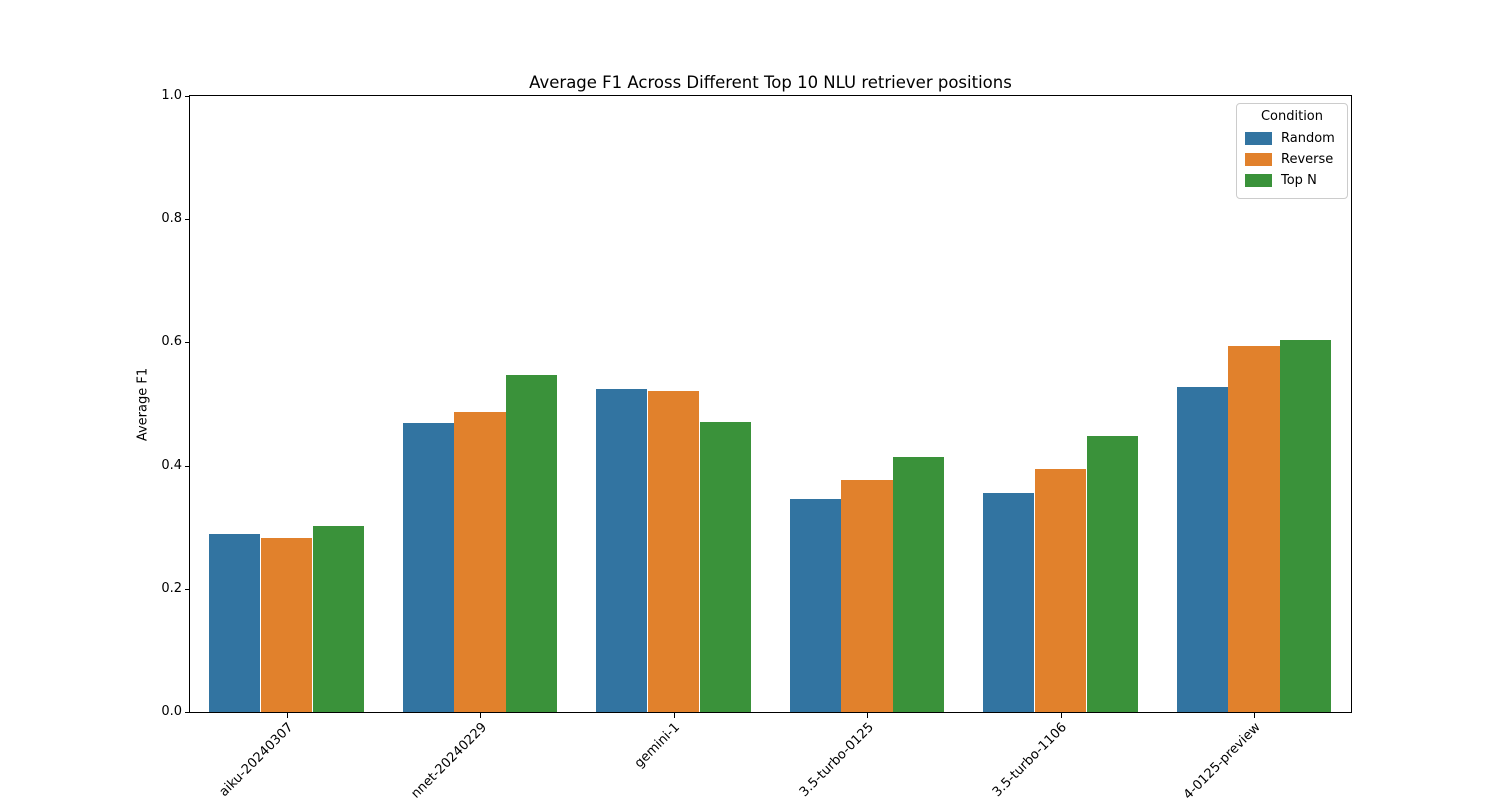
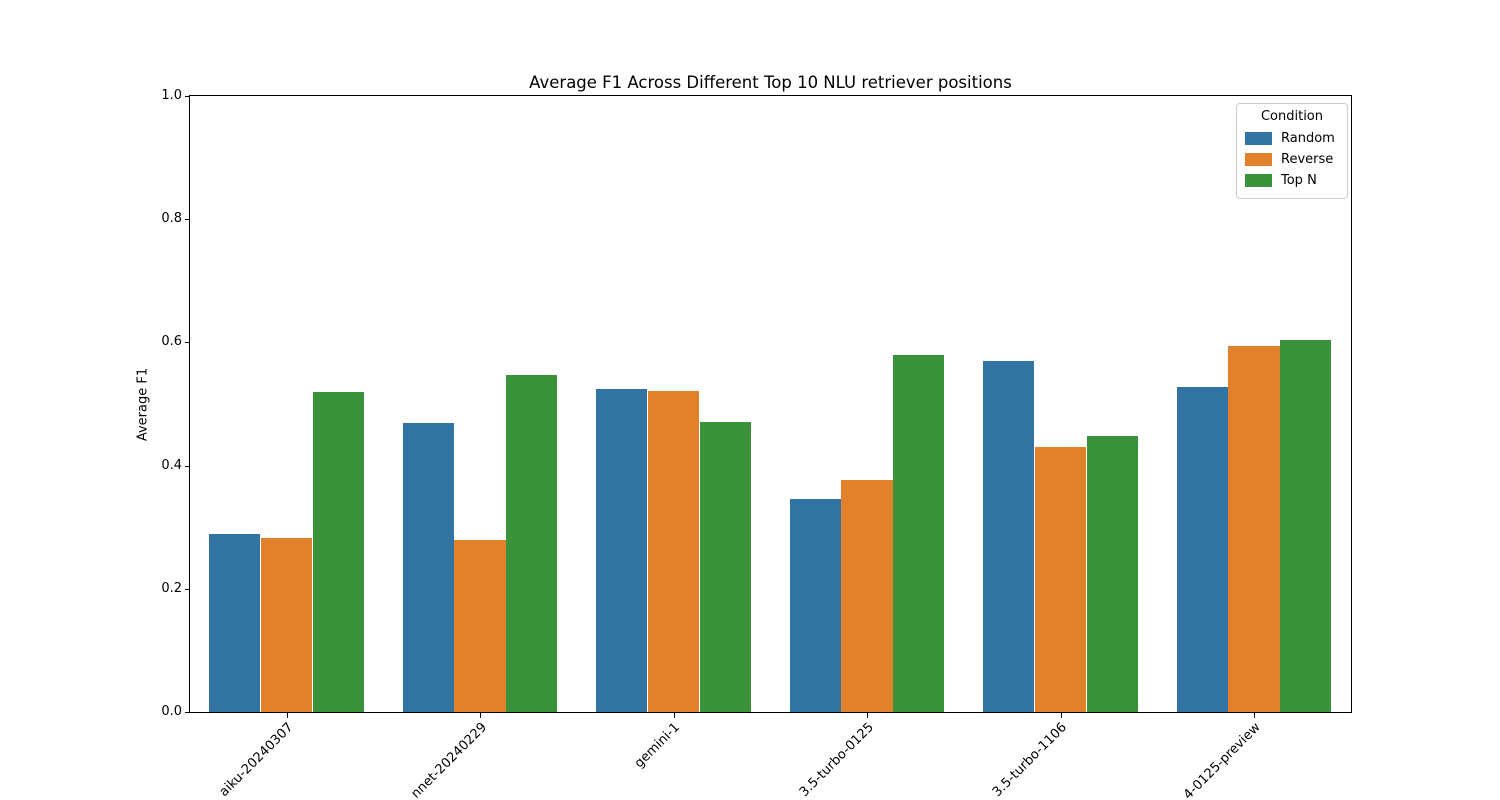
Top N/aiku-20240307: 0.30 -> 0.52
Reverse/nnet-20240229: 0.49 -> 0.28
Top N/3.5-turbo-0125: 0.41 -> 0.58
Random/3.5-turbo-1106: 0.35 -> 0.57
Reverse/3.5-turbo-1106: 0.39 -> 0.43
